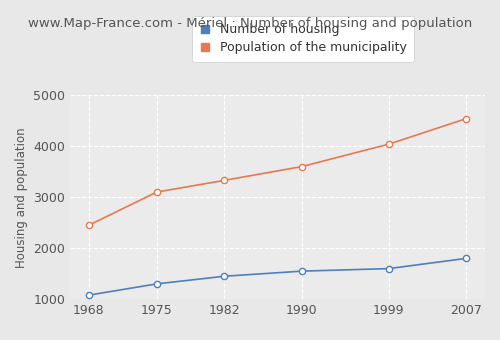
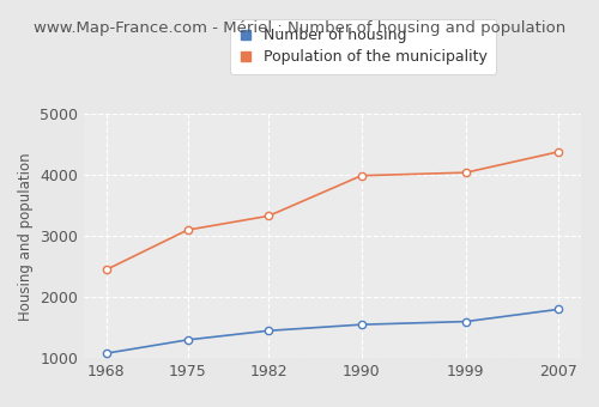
Population of the municipality/1990: 3600 -> 3990
Population of the municipality/2007: 4540 -> 4380
